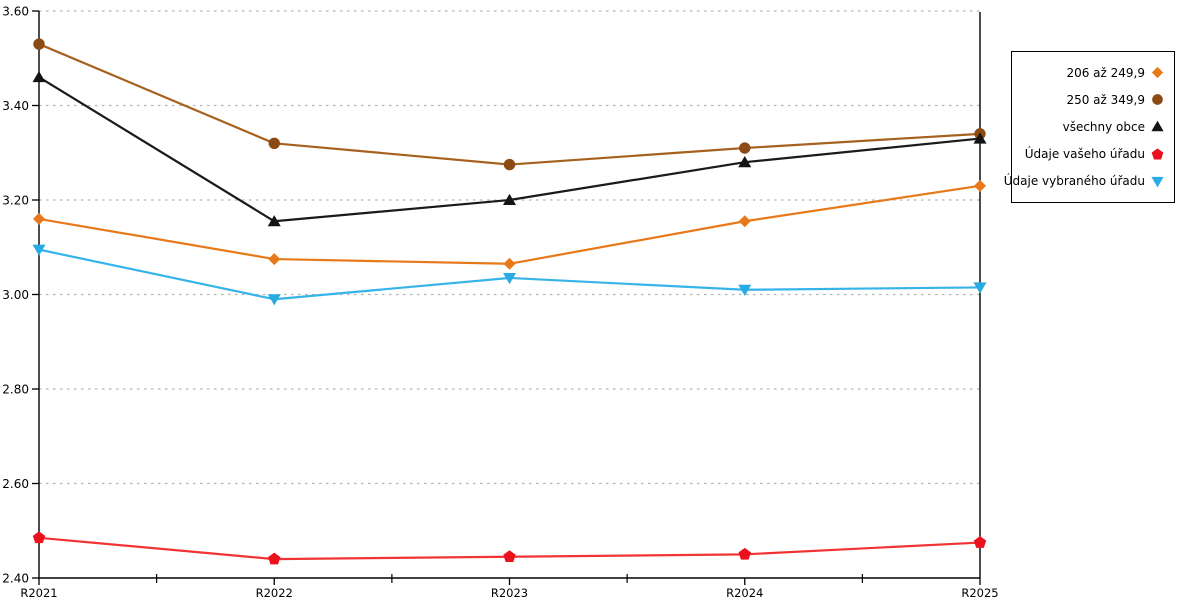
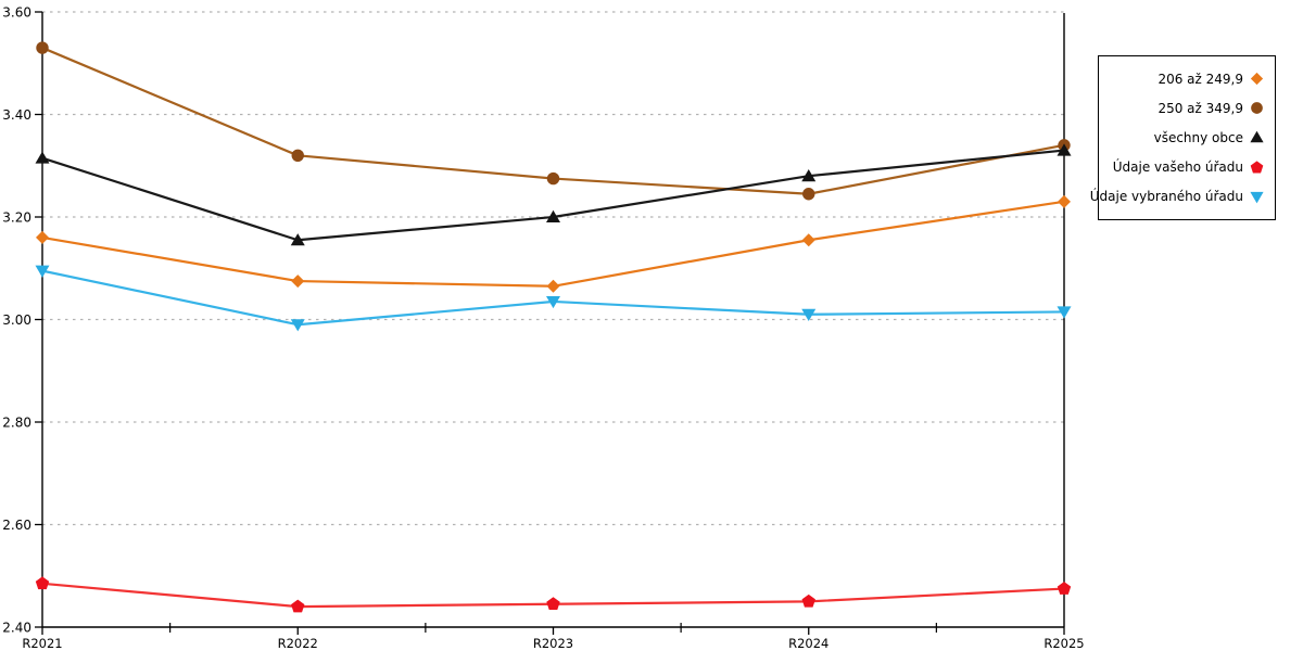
všechny obce/R2021: 3.46 -> 3.31
250 až 349,9/R2024: 3.31 -> 3.25
